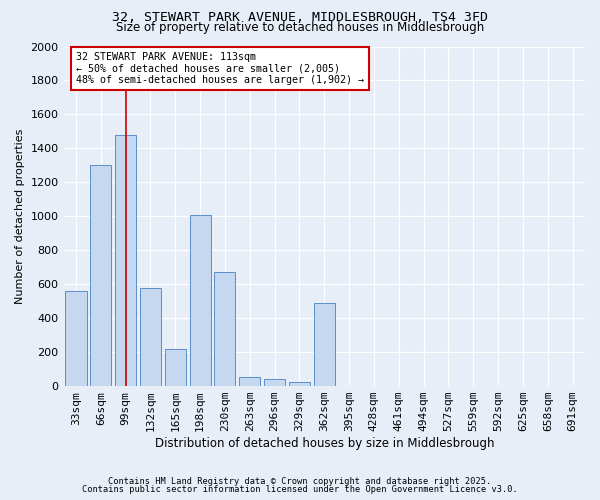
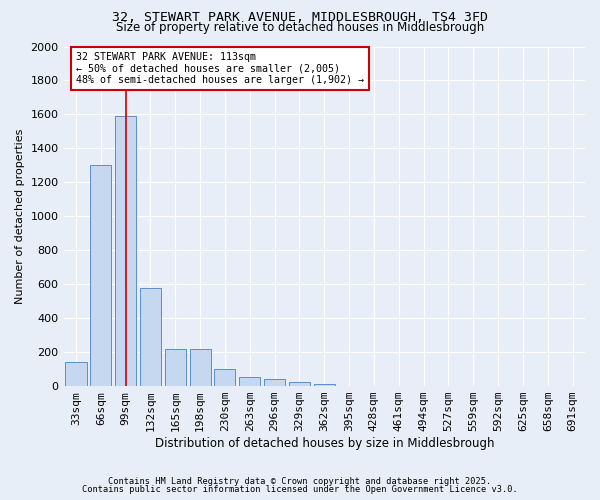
33sqm: 560 -> 140
99sqm: 1480 -> 1590
198sqm: 1010 -> 220
230sqm: 670 -> 100
362sqm: 490 -> 20
